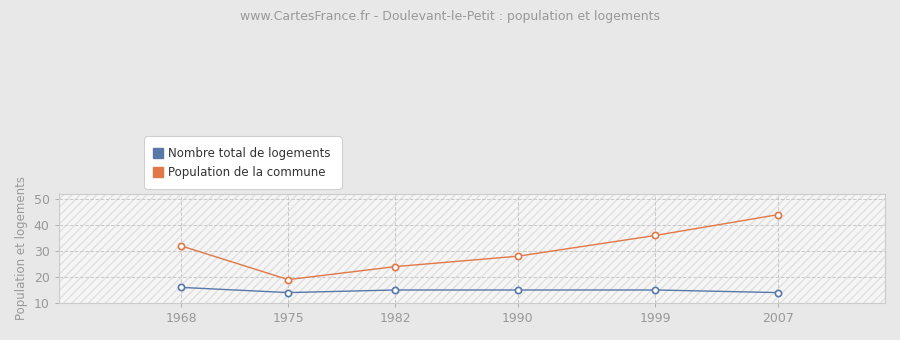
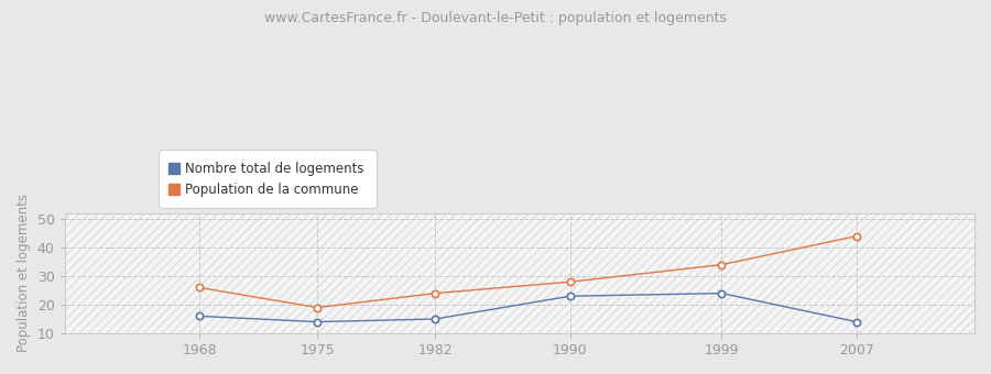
Population de la commune/1968: 32 -> 26
Nombre total de logements/1990: 15 -> 23
Nombre total de logements/1999: 15 -> 24
Population de la commune/1999: 36 -> 34
